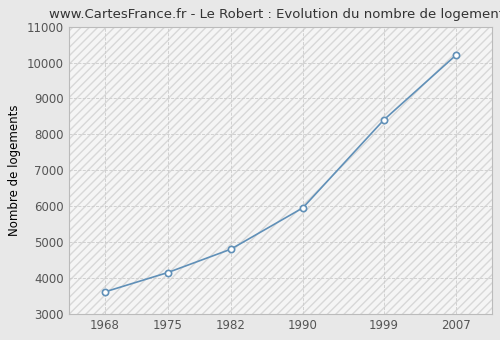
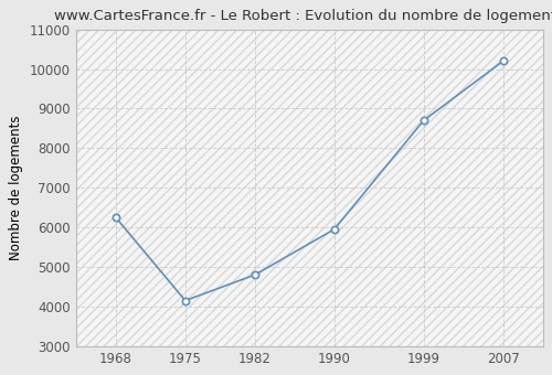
1968: 3610 -> 6250
1999: 8400 -> 8700
